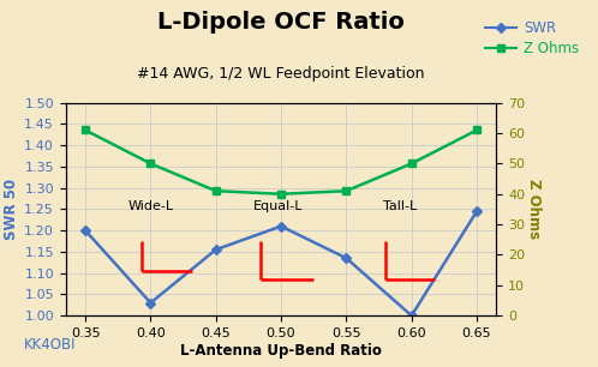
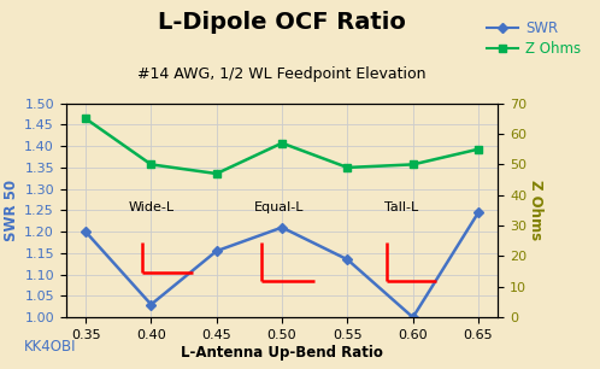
Z Ohms/0.35: 61 -> 65
Z Ohms/0.45: 41 -> 47
Z Ohms/0.50: 40 -> 57
Z Ohms/0.55: 41 -> 49
Z Ohms/0.65: 61 -> 55
